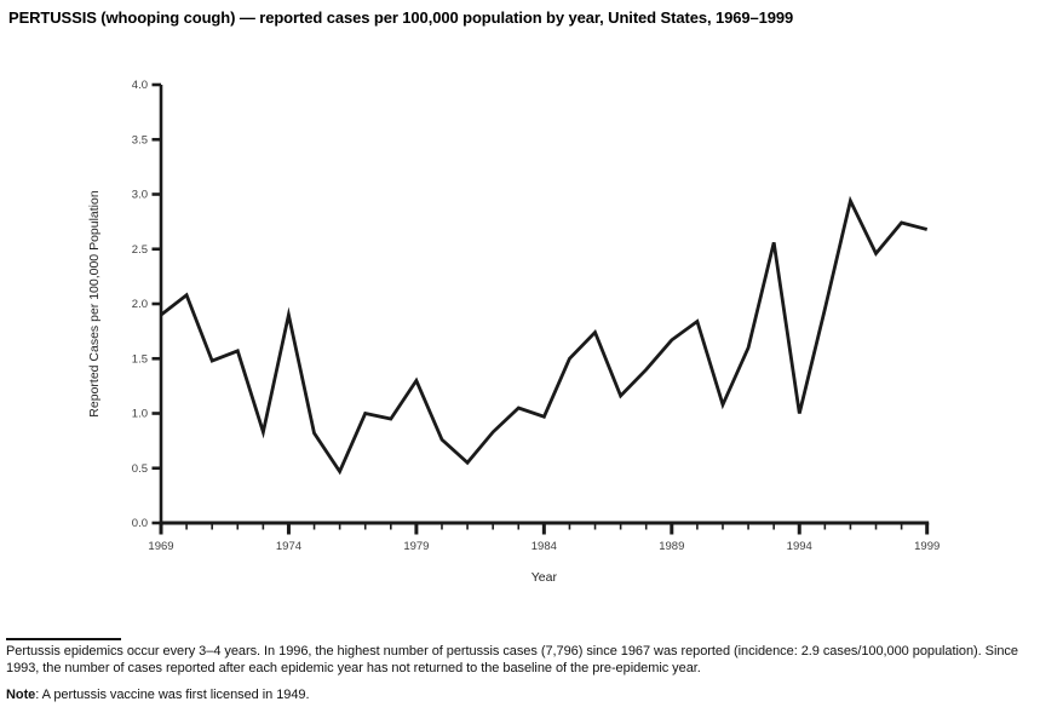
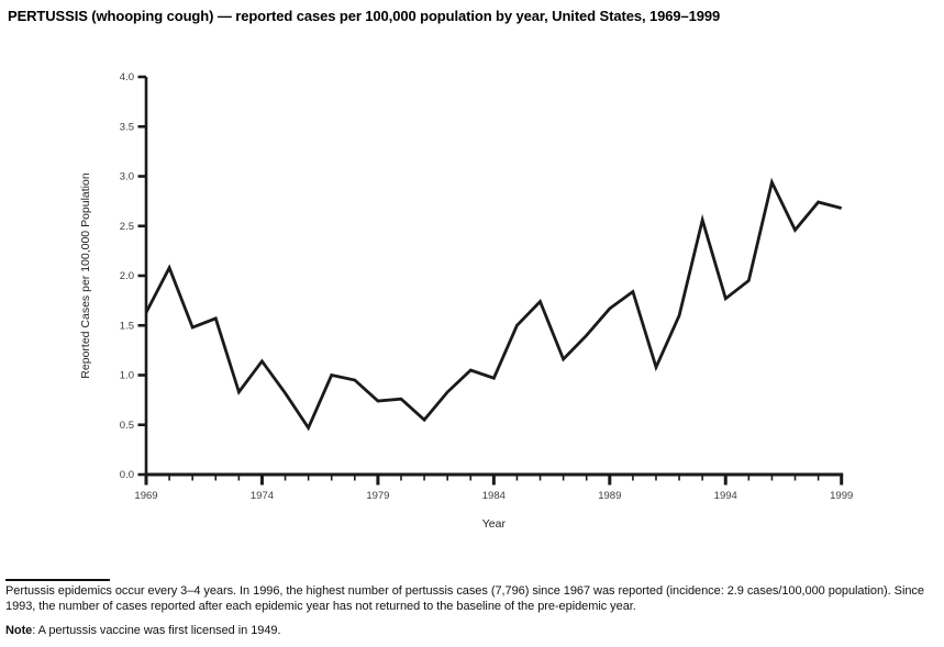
1969: 1.9 -> 1.6
1974: 1.9 -> 1.1
1979: 1.3 -> 0.7
1994: 1.0 -> 1.8
